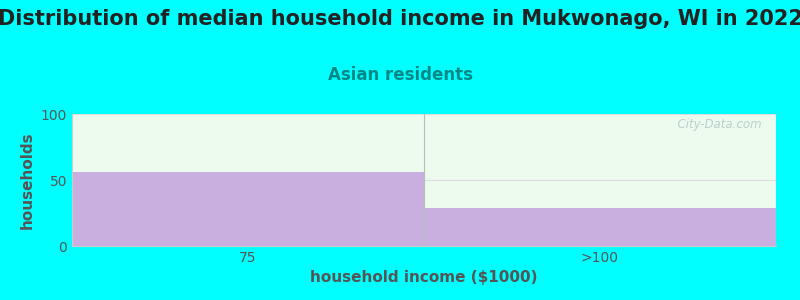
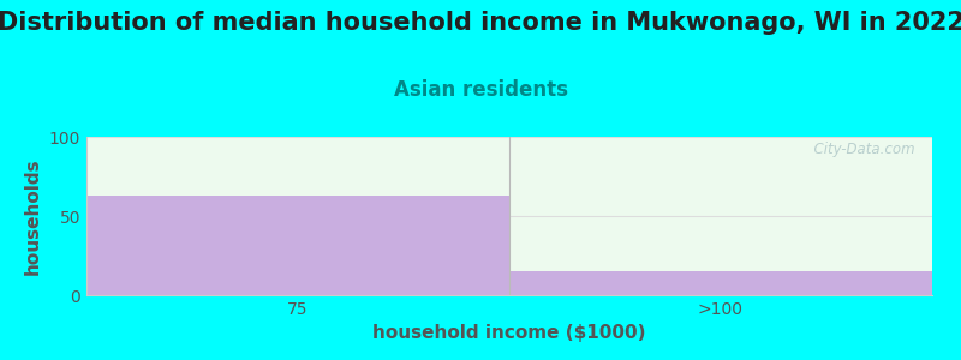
75: 56 -> 63
>100: 29 -> 15
